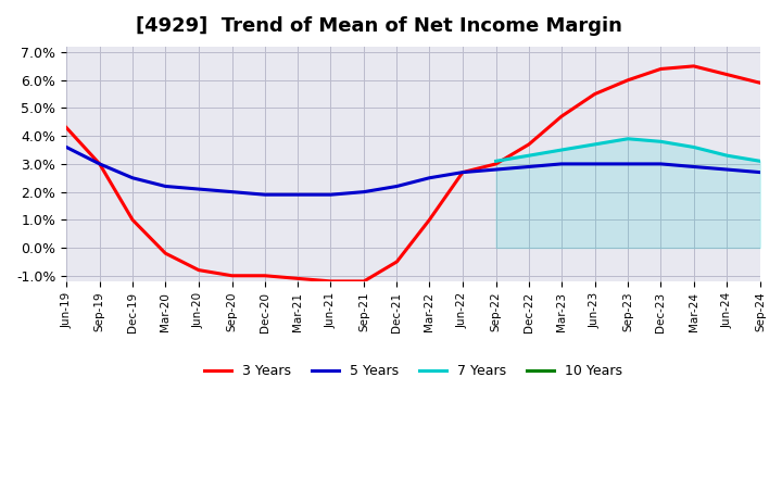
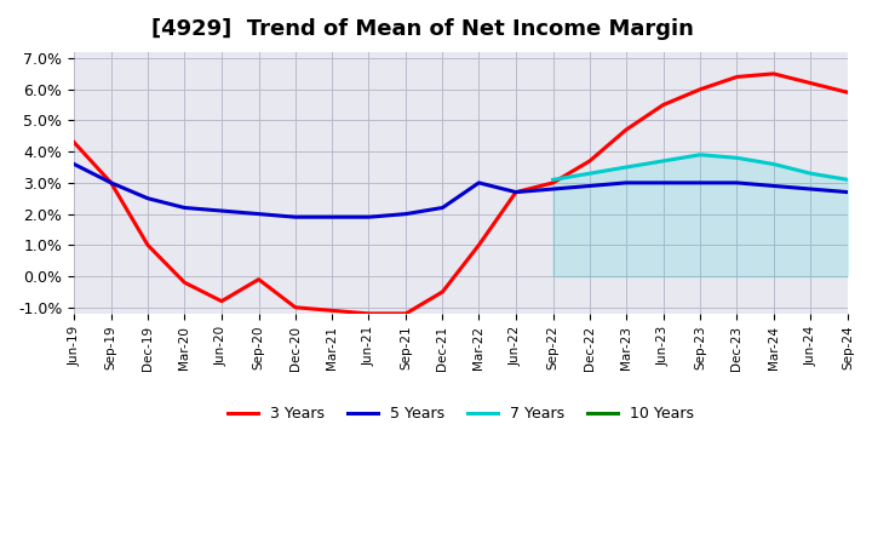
3 Years/Sep-20: -1.0% -> -0.1%
5 Years/Mar-22: 2.5% -> 3.0%
